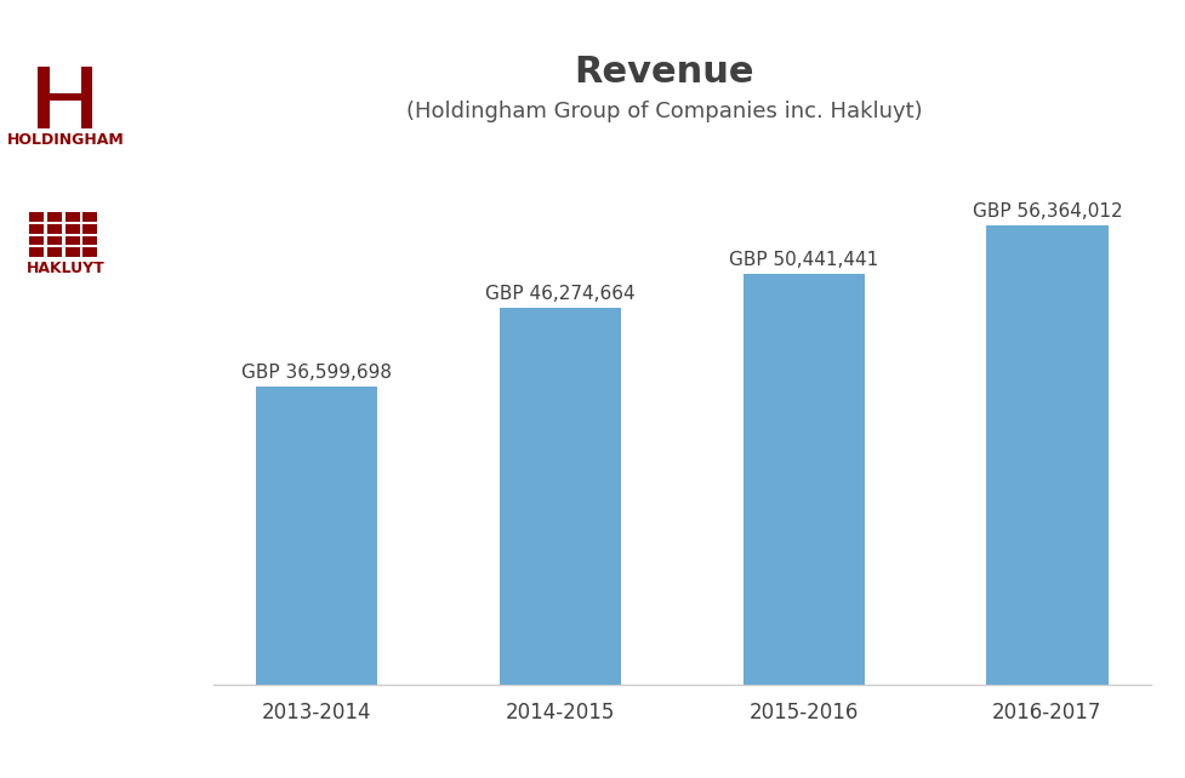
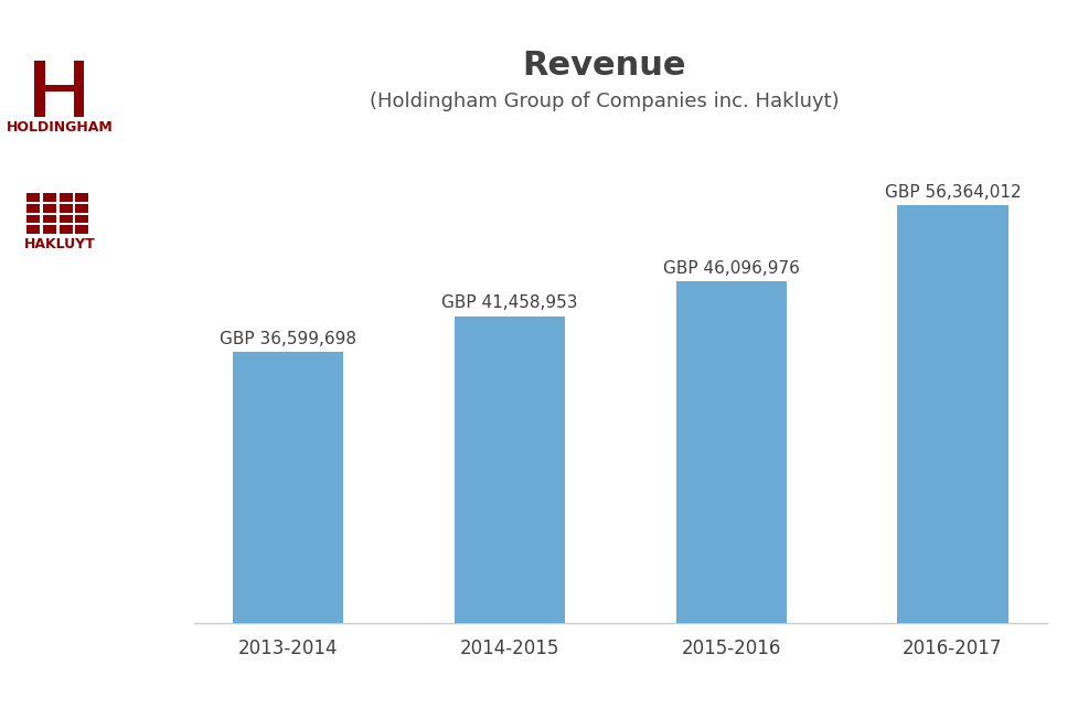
2014-2015: 46,274,664 -> 41,458,953
2015-2016: 50,441,441 -> 46,096,976
